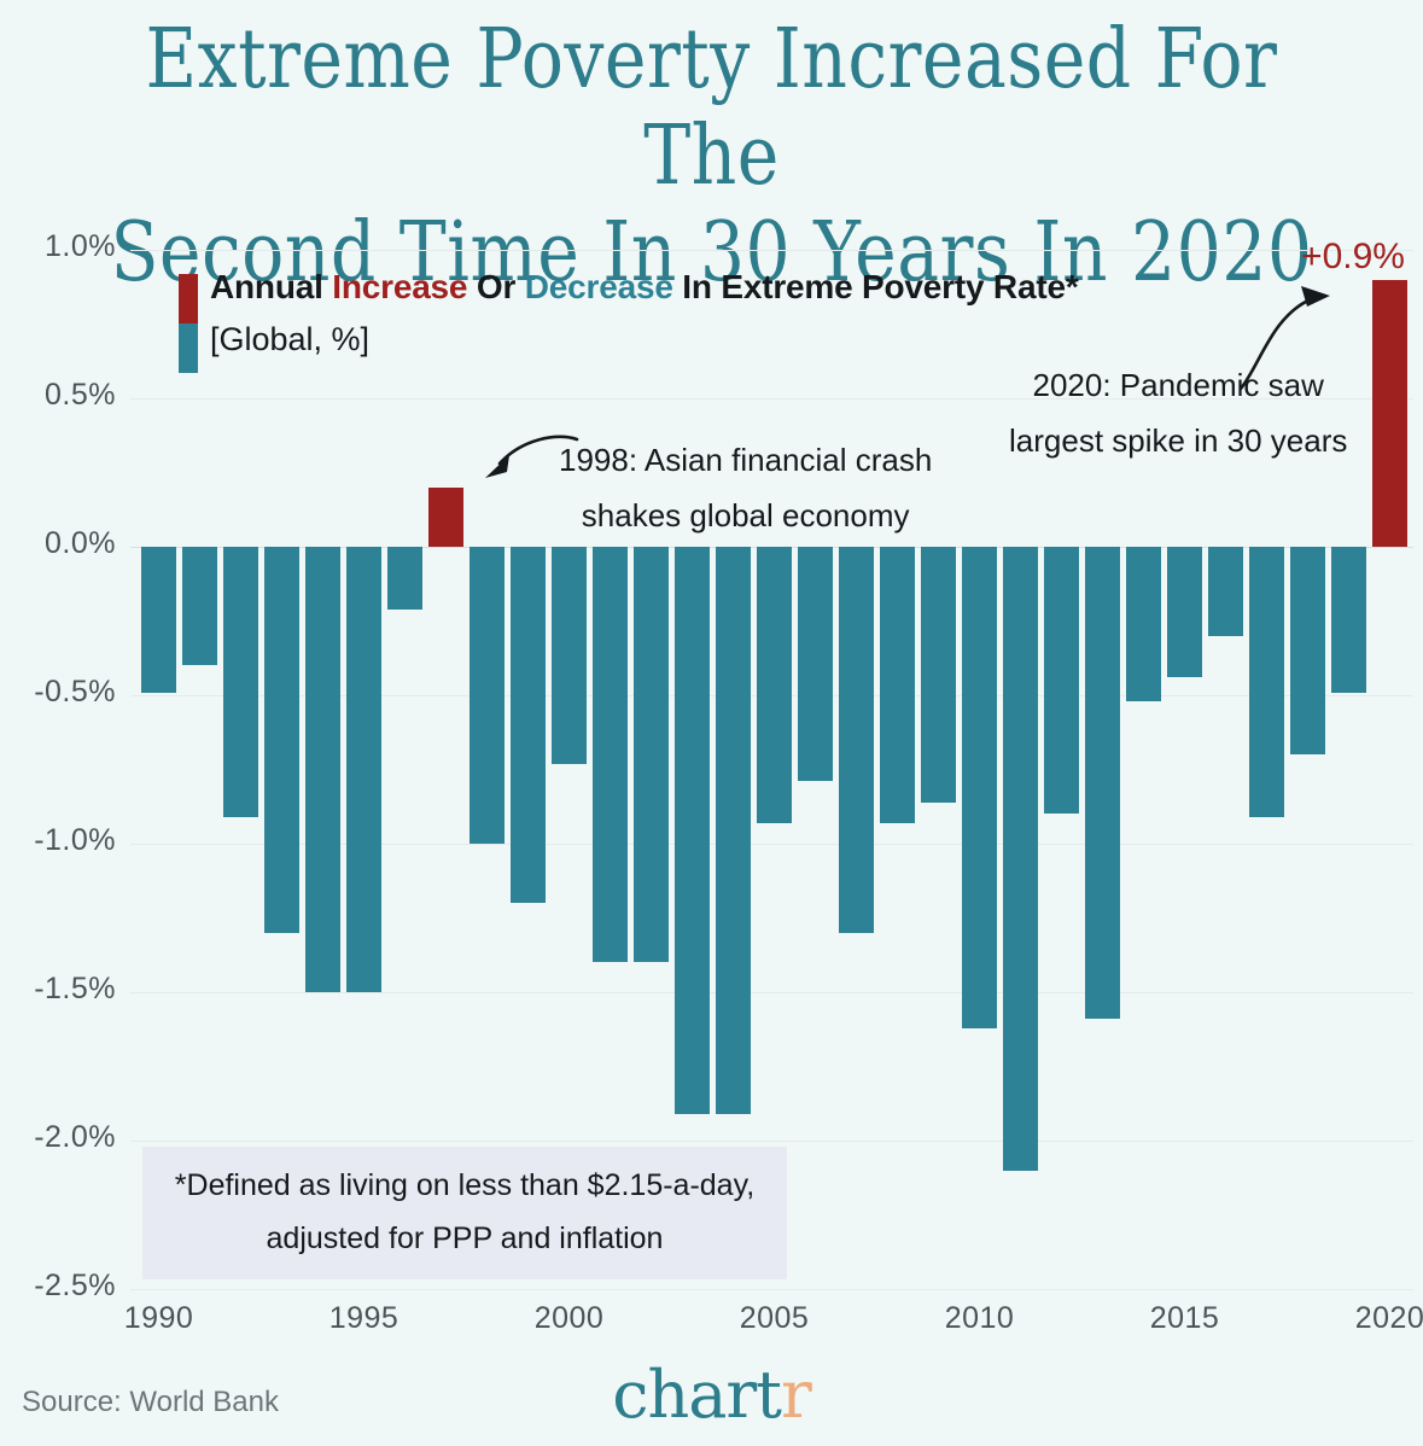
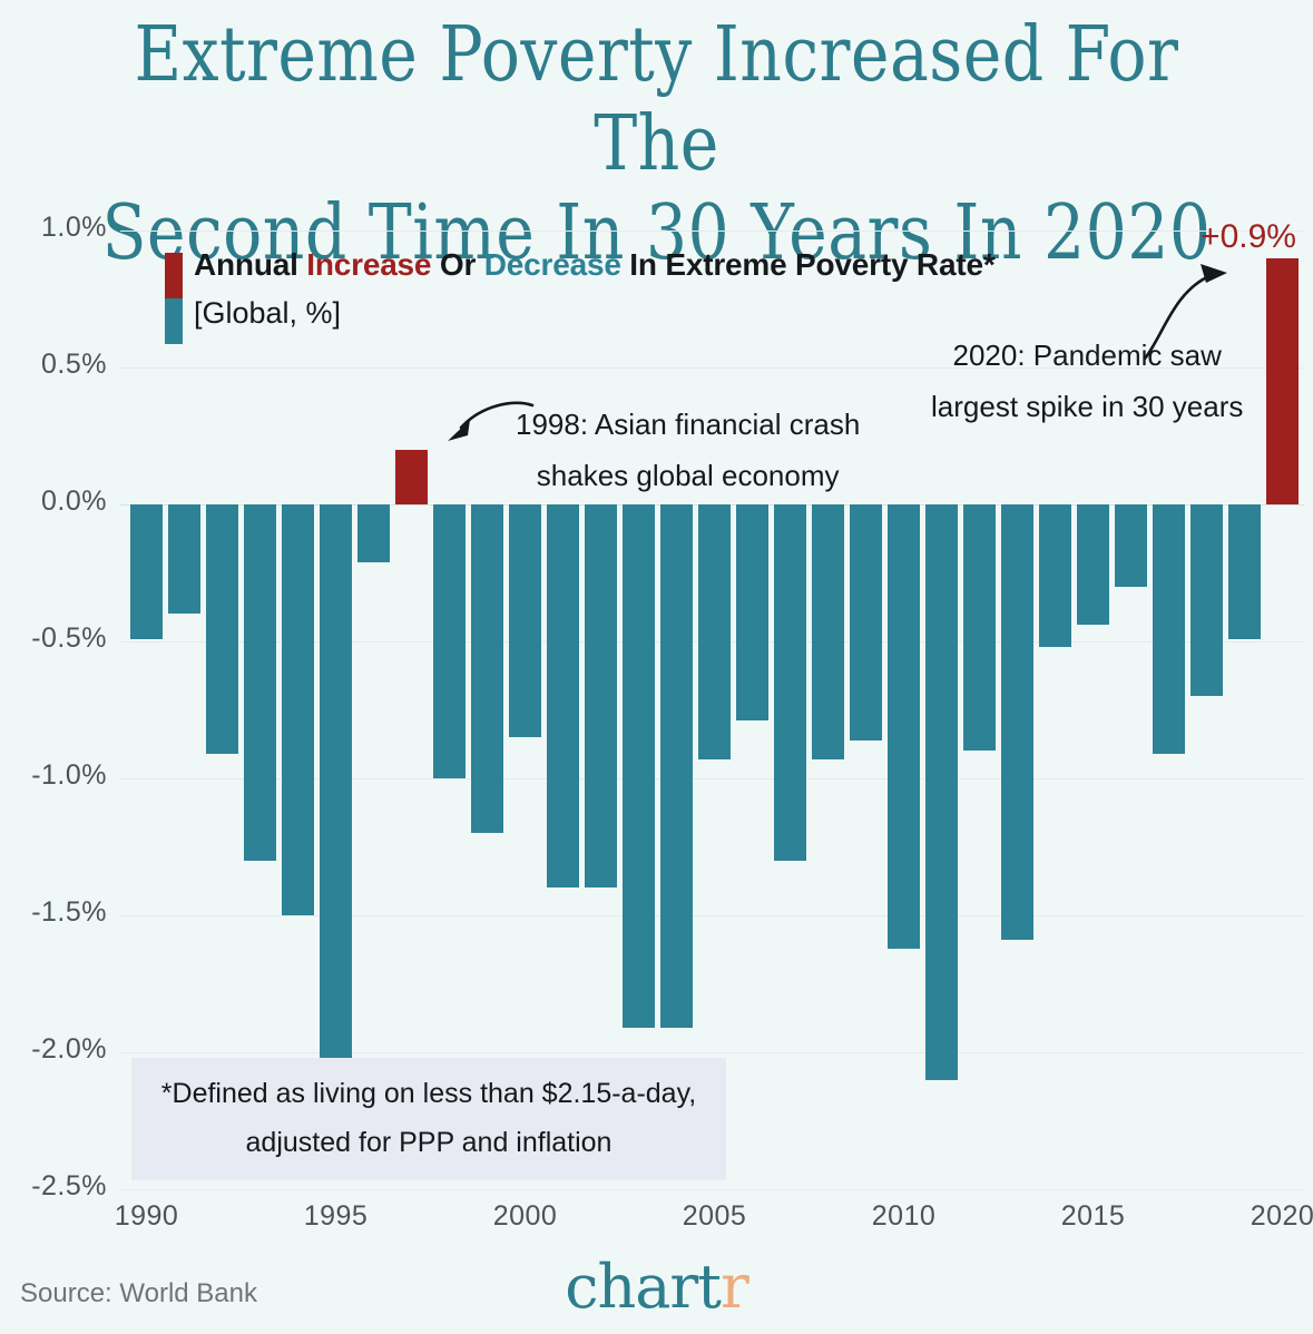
1995: -1.50% -> -2.24%
2000: -0.73% -> -0.85%
